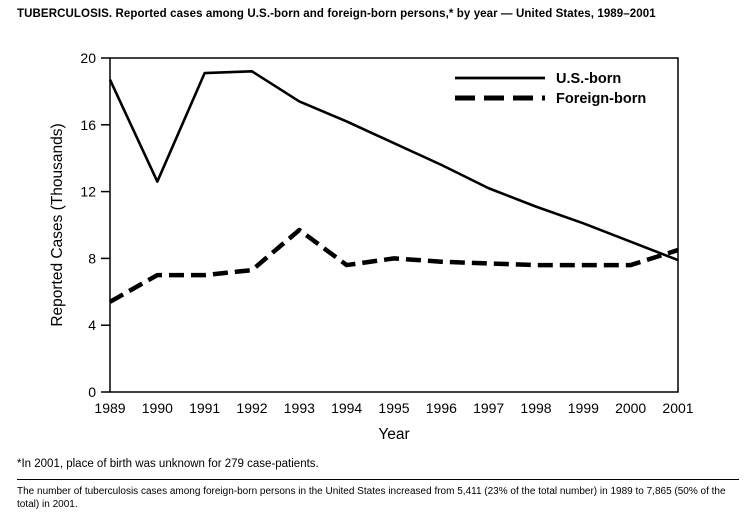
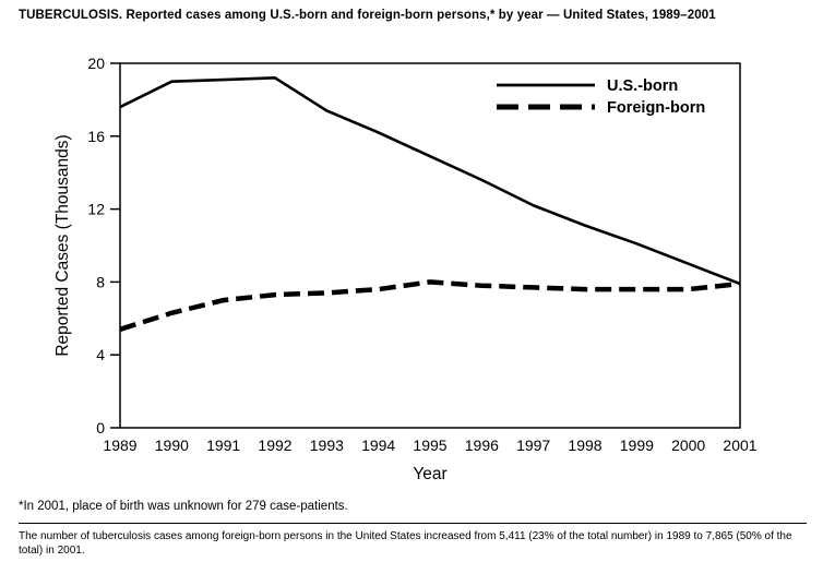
U.S.-born/1989: 18.7 -> 17.6
U.S.-born/1990: 12.6 -> 19.0
Foreign-born/1990: 7.0 -> 6.3
Foreign-born/1993: 9.7 -> 7.4
Foreign-born/2001: 8.5 -> 7.9
